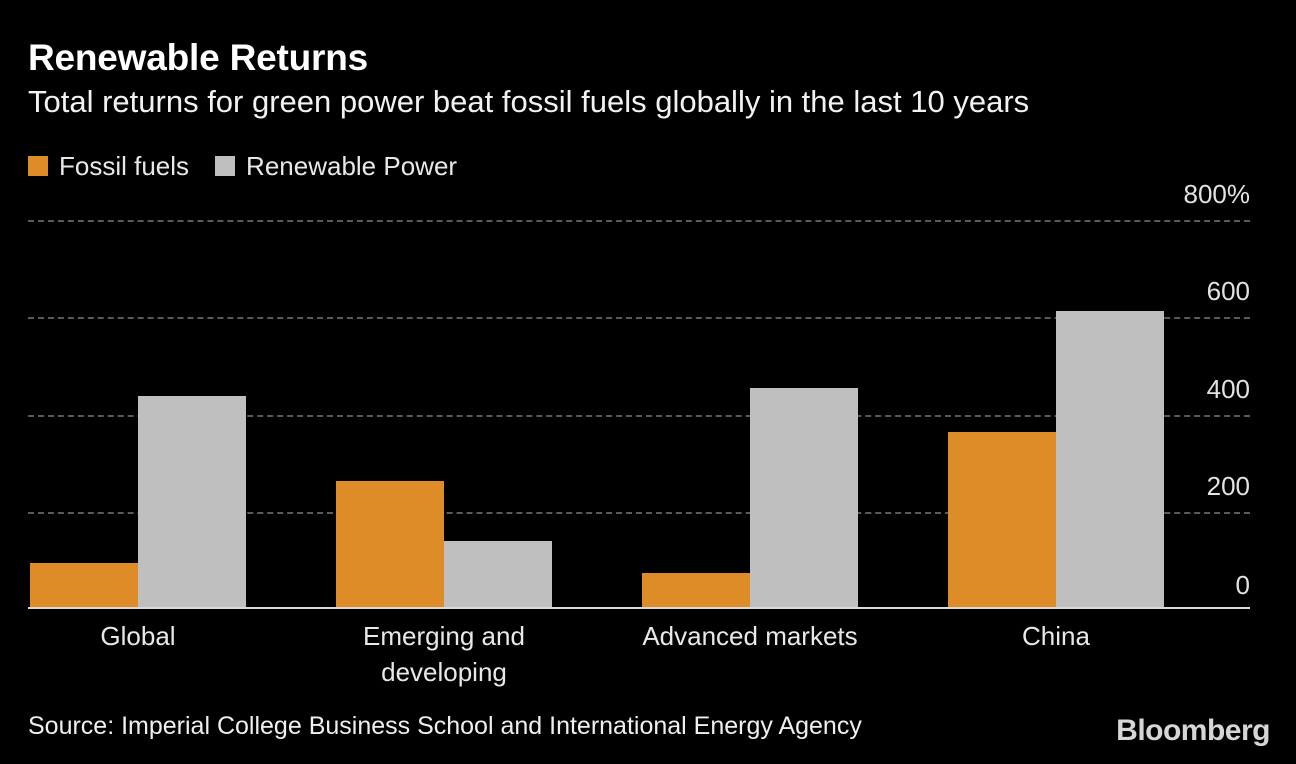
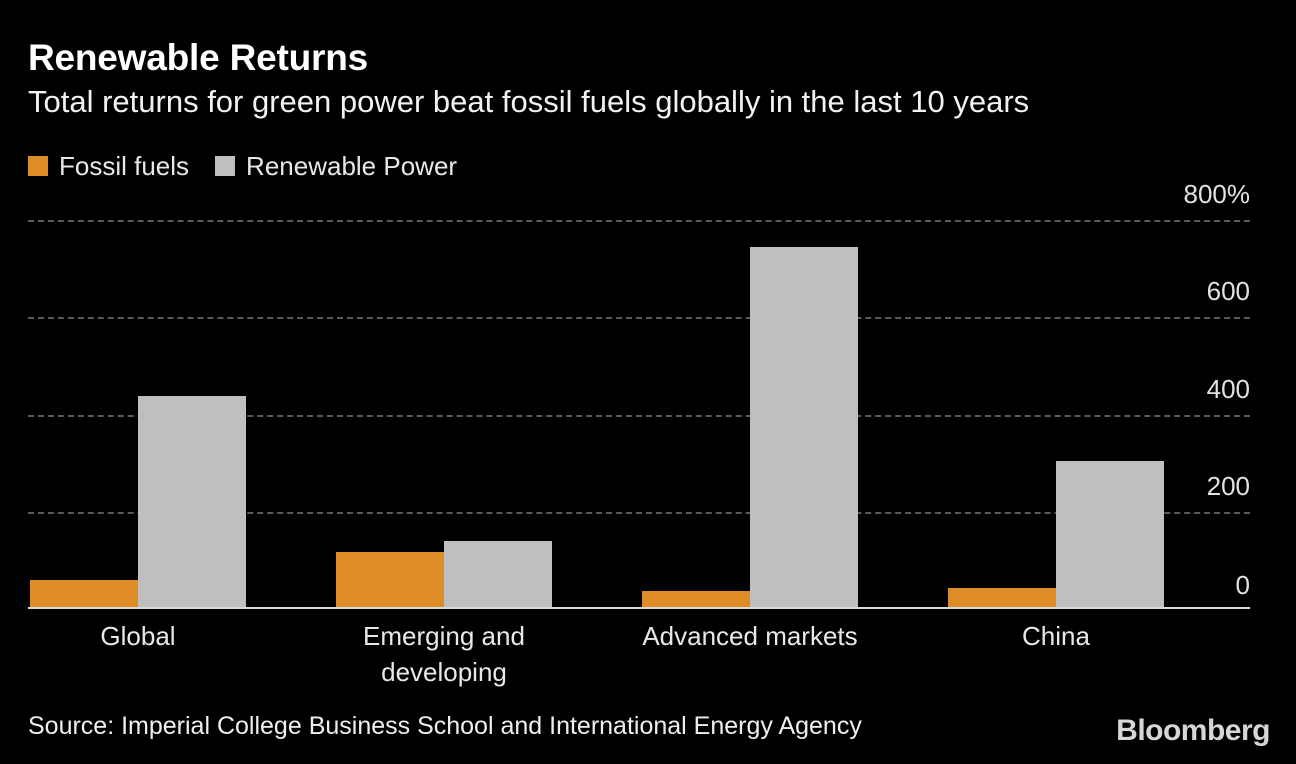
Fossil fuels/Global: 90% -> 60%
Fossil fuels/Emerging and developing: 260% -> 110%
Fossil fuels/Advanced markets: 70% -> 30%
Renewable Power/Advanced markets: 450% -> 740%
Fossil fuels/China: 360% -> 40%
Renewable Power/China: 610% -> 300%
